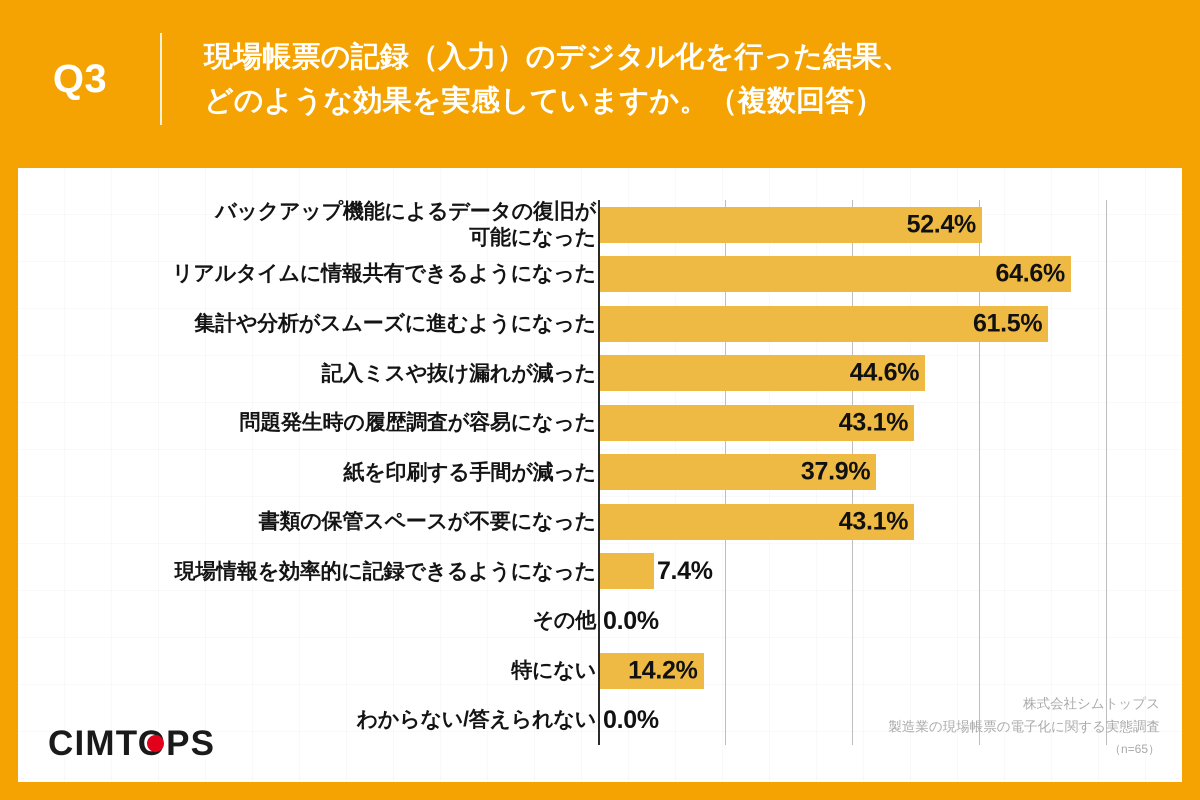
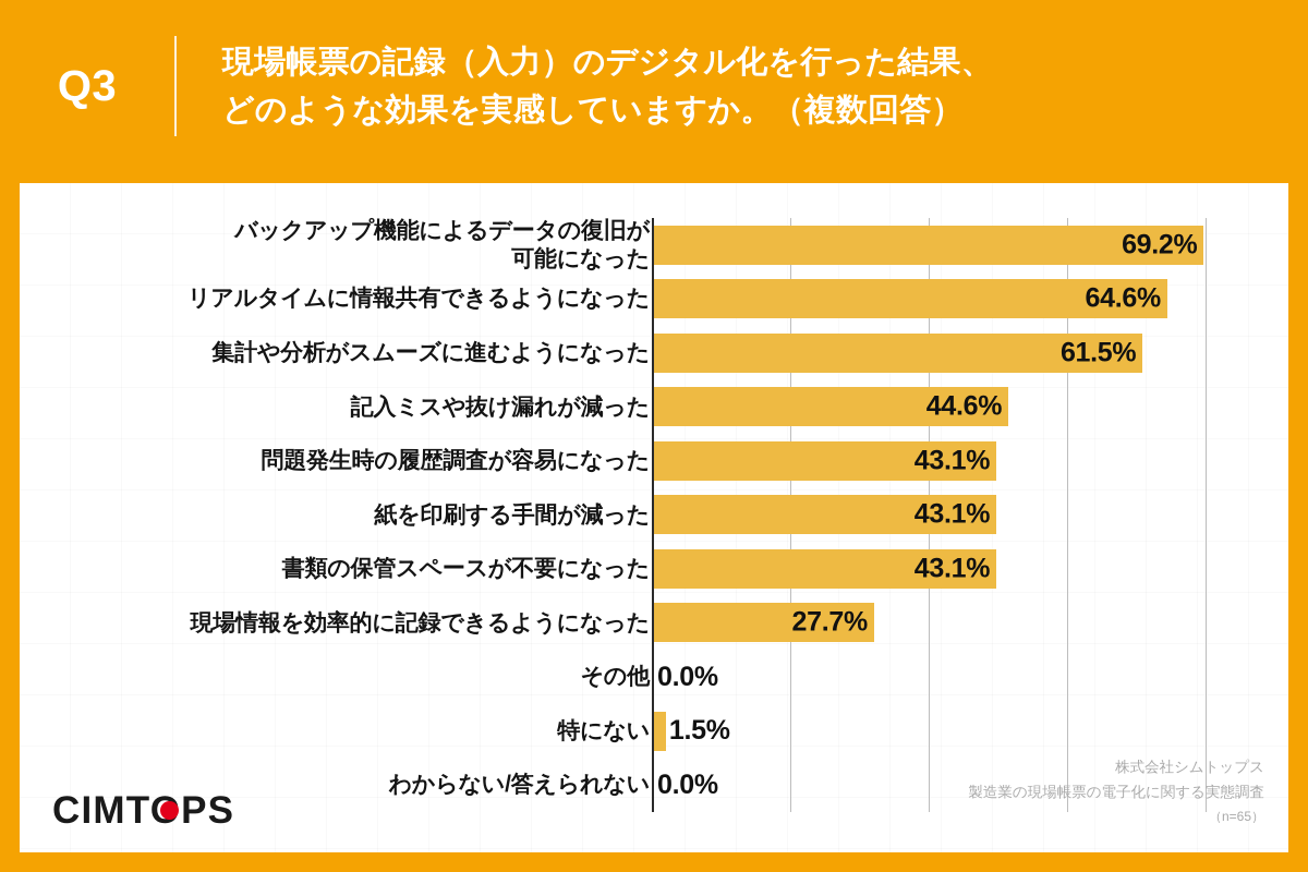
バックアップ機能によるデータの復旧が 可能になった: 52.4% -> 69.2%
紙を印刷する手間が減った: 37.9% -> 43.1%
現場情報を効率的に記録できるようになった: 7.4% -> 27.7%
特にない: 14.2% -> 1.5%
